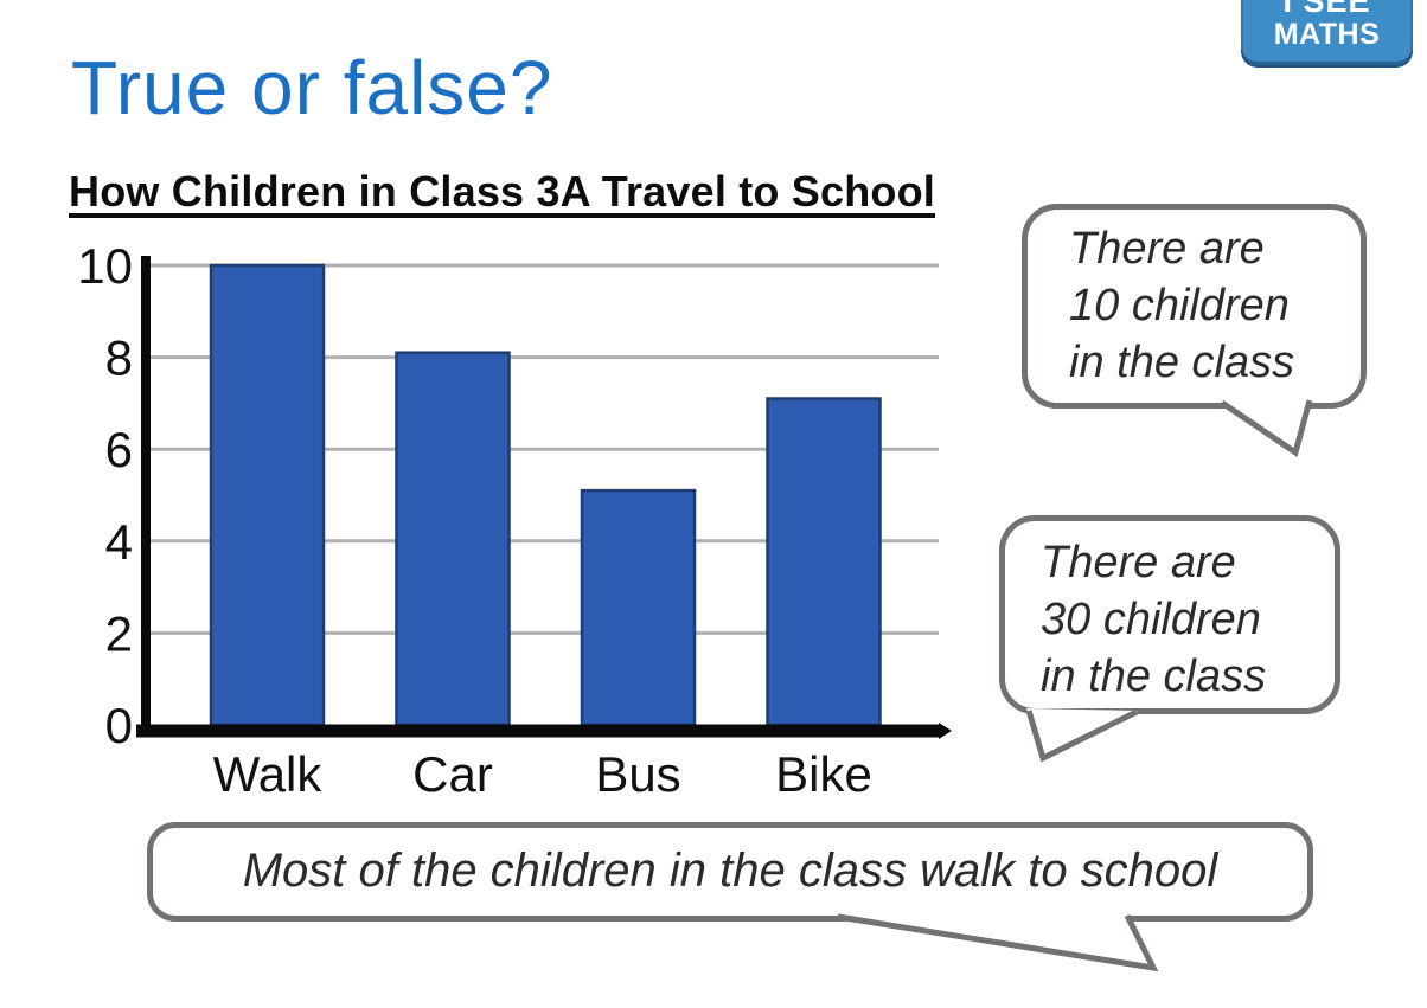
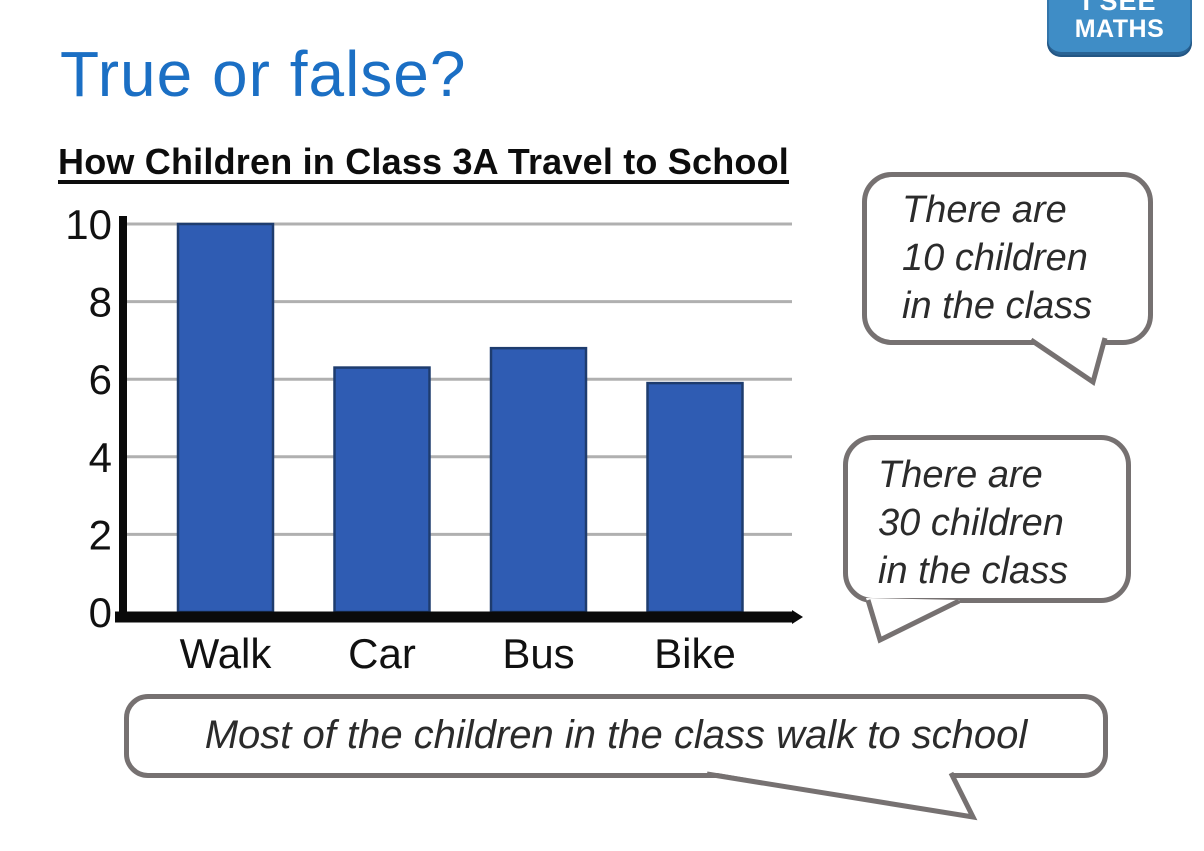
Car: 8.1 -> 6.3
Bus: 5.1 -> 6.8
Bike: 7.1 -> 5.9
